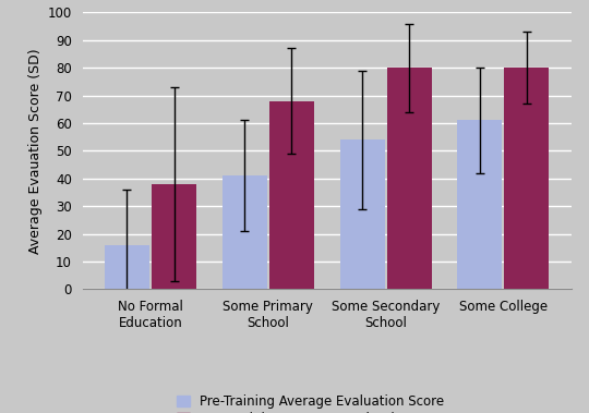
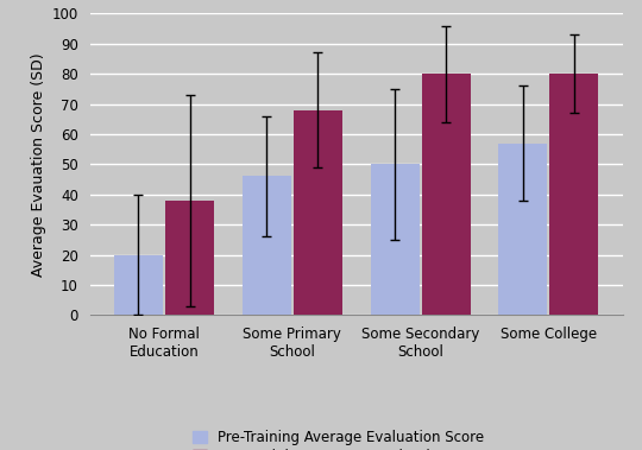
Pre-Training Average Evaluation Score/No Formal Education: 16 -> 20
Pre-Training Average Evaluation Score/Some Primary School: 41 -> 46
Pre-Training Average Evaluation Score/Some Secondary School: 54 -> 50
Pre-Training Average Evaluation Score/Some College: 61 -> 57
